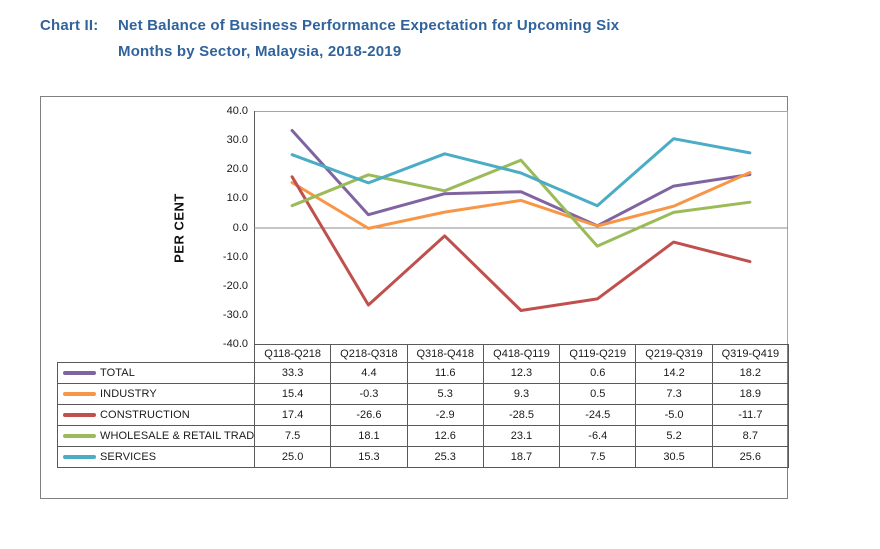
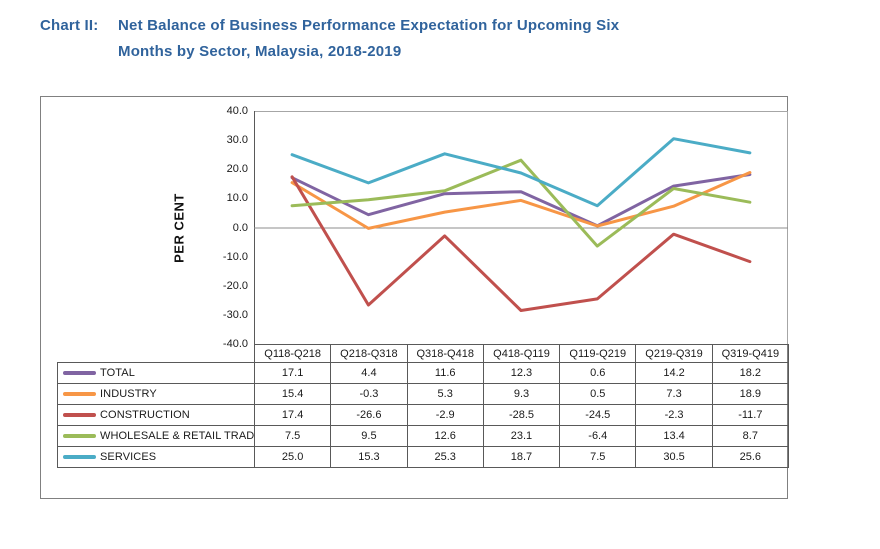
TOTAL/Q118-Q218: 33.3 -> 17.1
WHOLESALE & RETAIL TRADE/Q218-Q318: 18.1 -> 9.5
CONSTRUCTION/Q219-Q319: -5.0 -> -2.3
WHOLESALE & RETAIL TRADE/Q219-Q319: 5.2 -> 13.4
